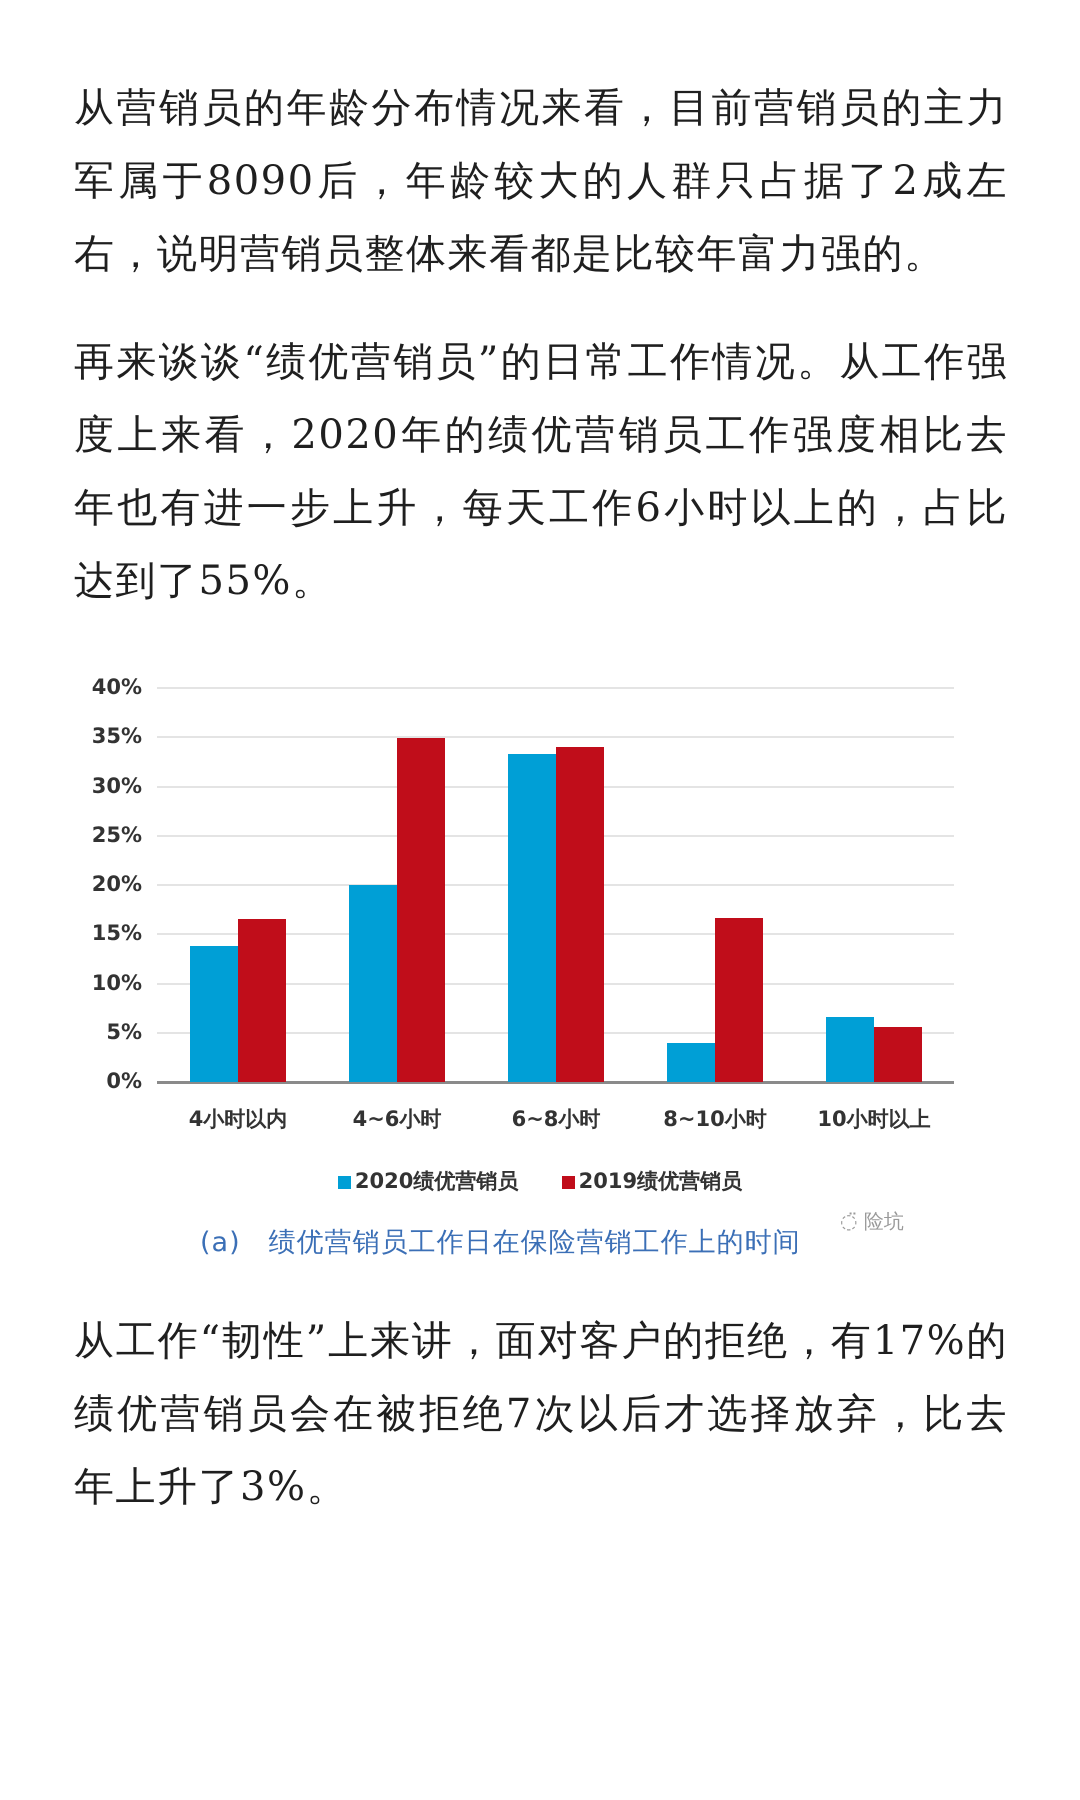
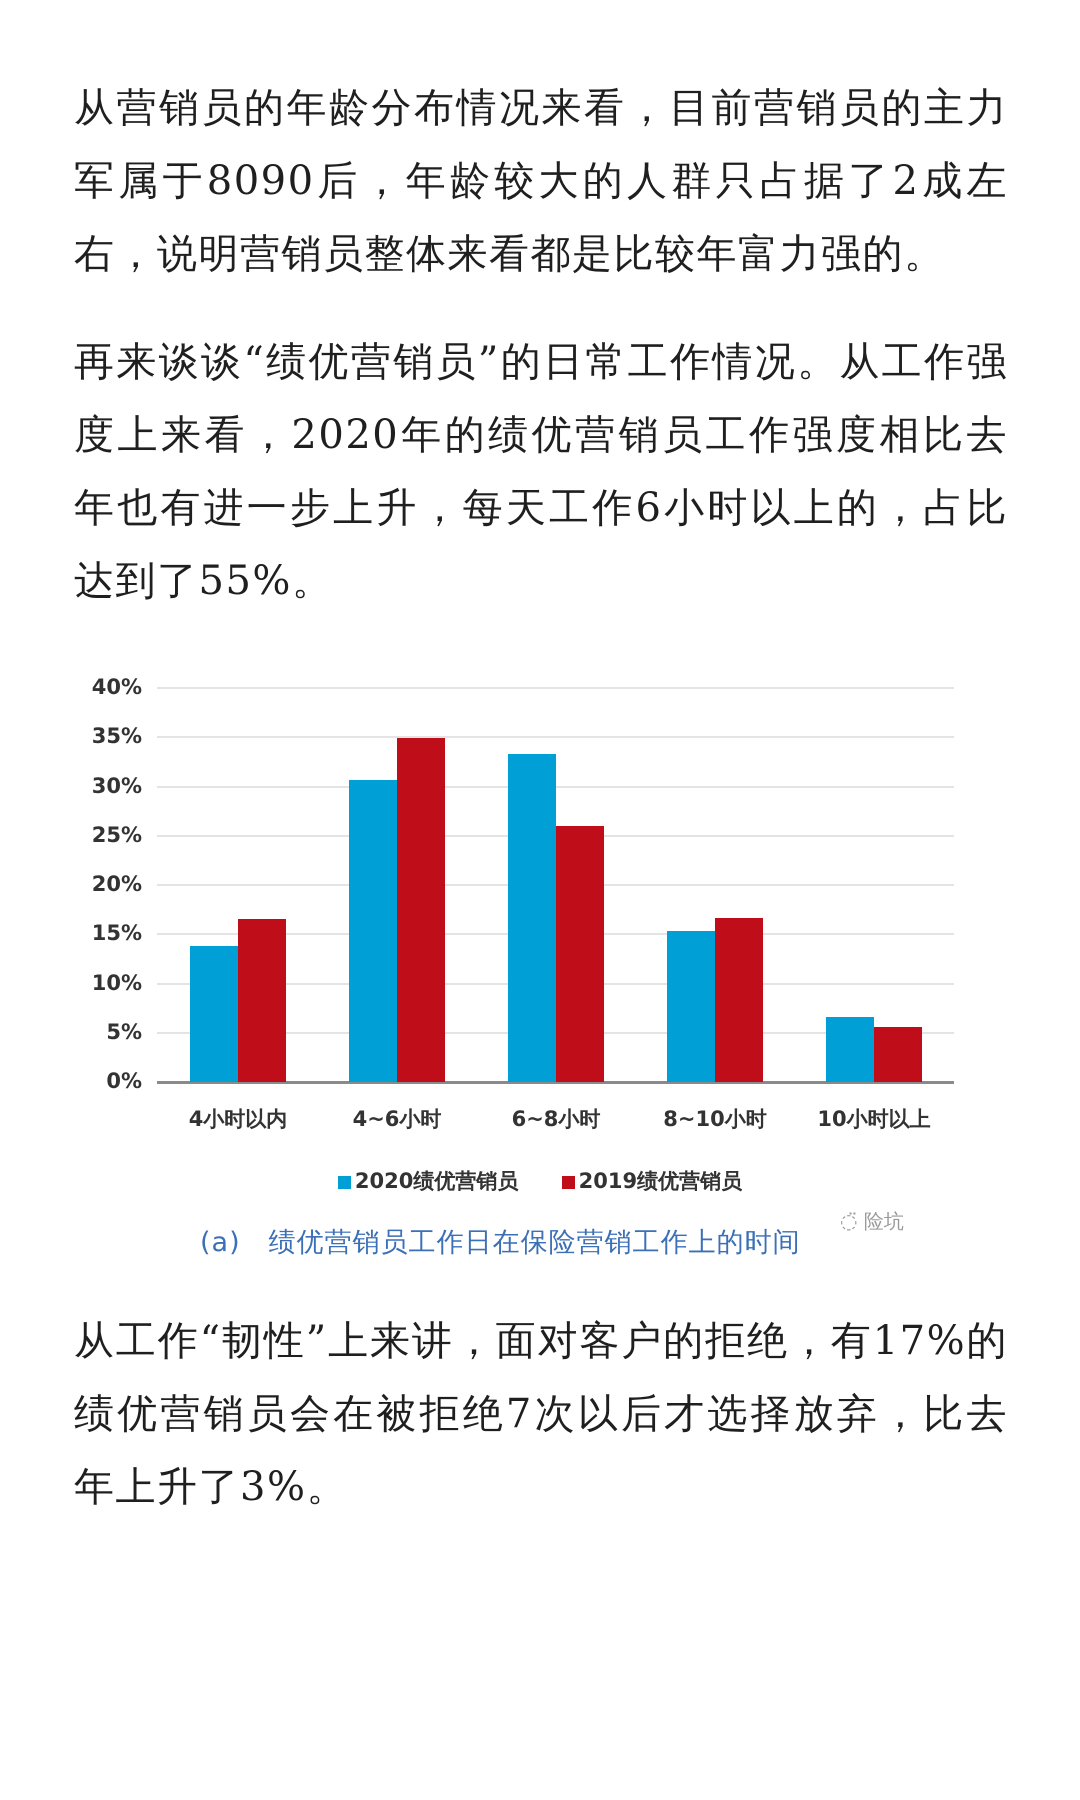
2020绩优营销员/4~6小时: 20% -> 31%
2019绩优营销员/6~8小时: 34% -> 26%
2020绩优营销员/8~10小时: 4% -> 15%
